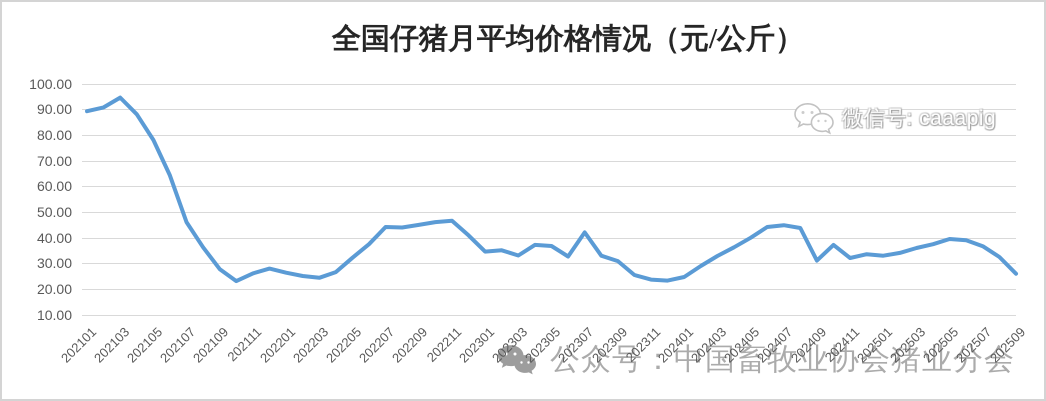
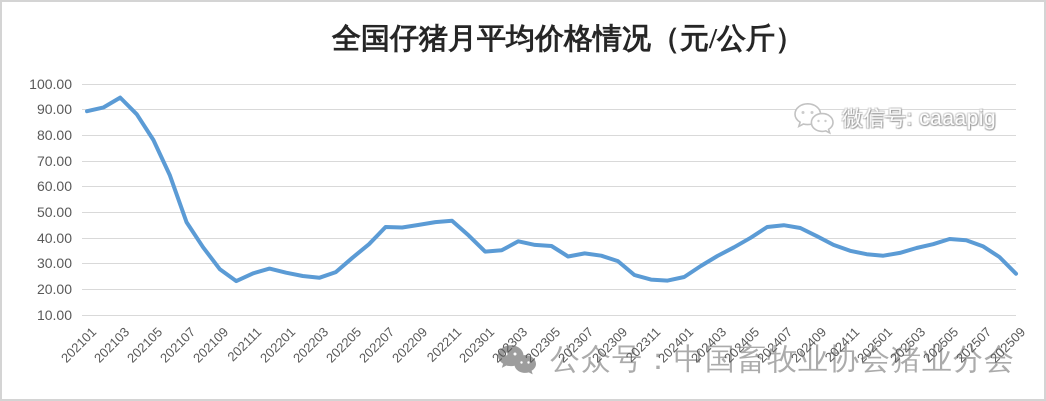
202303: 33 -> 38
202307: 42 -> 34
202409: 31 -> 40
202411: 32 -> 35
